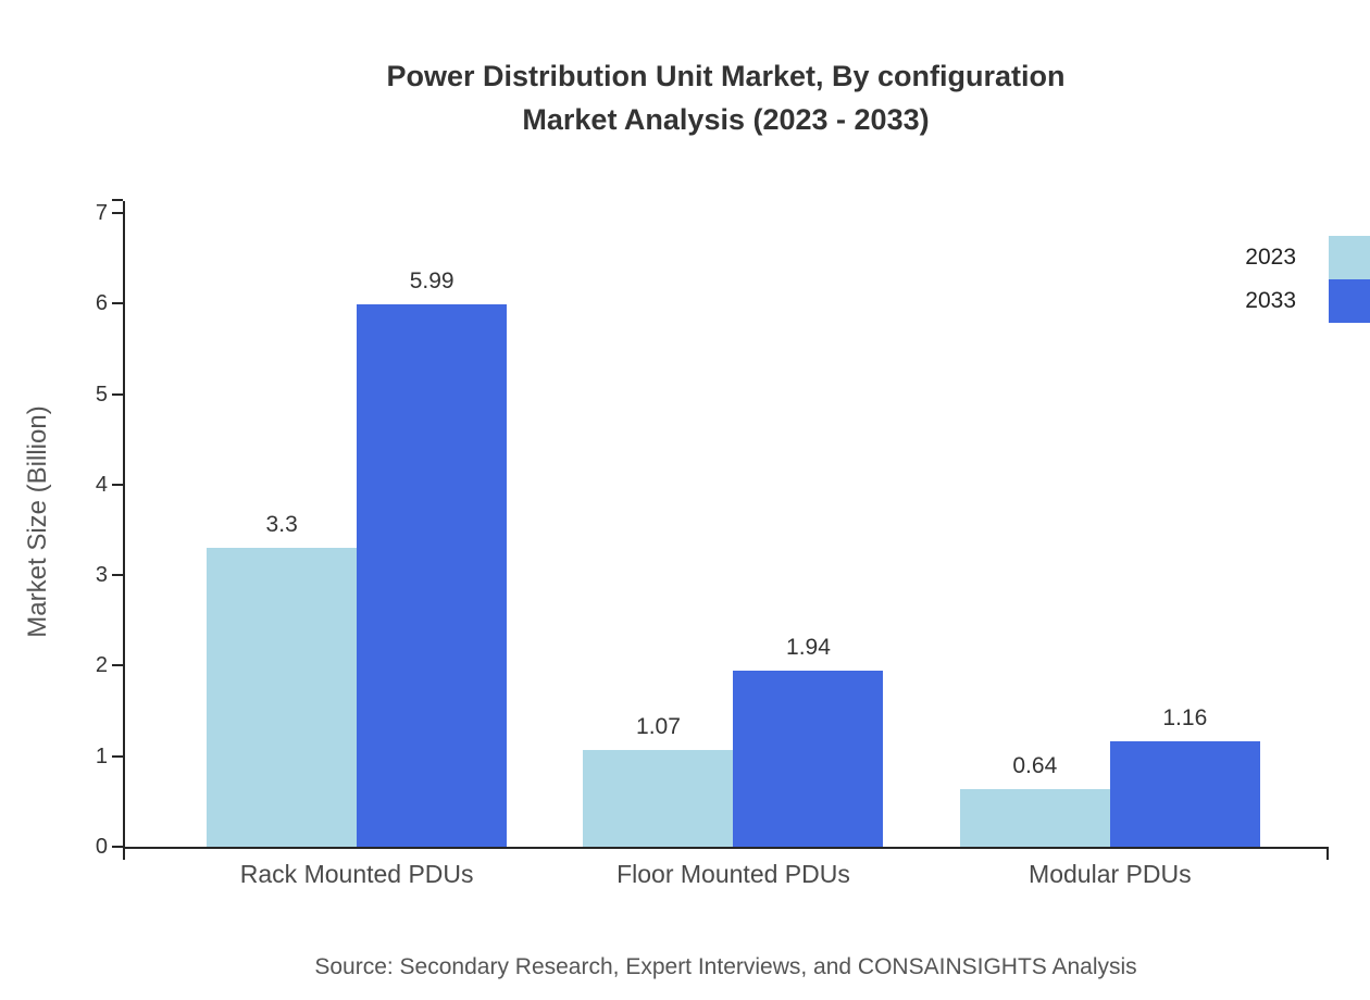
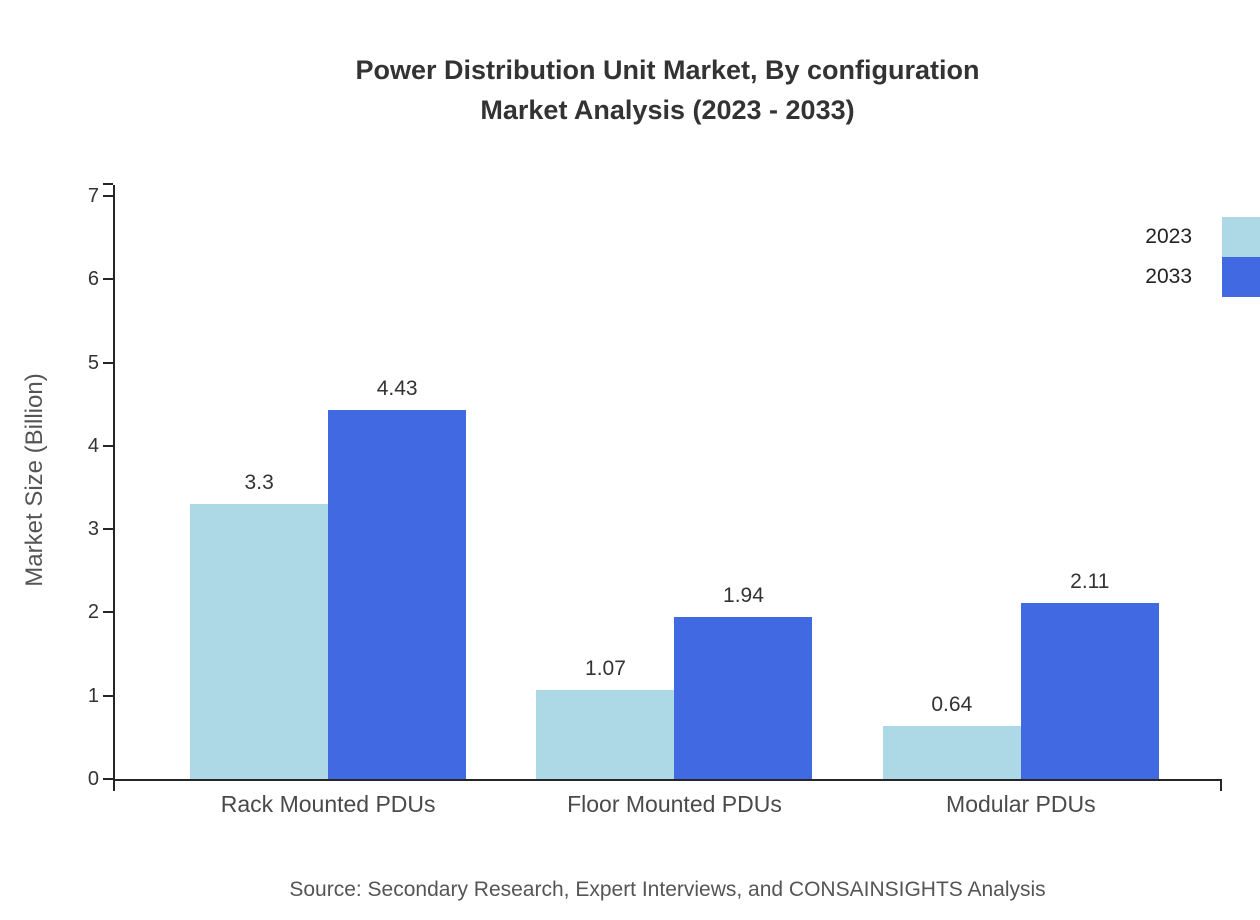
2033/Rack Mounted PDUs: 5.99 -> 4.43
2033/Modular PDUs: 1.16 -> 2.11
